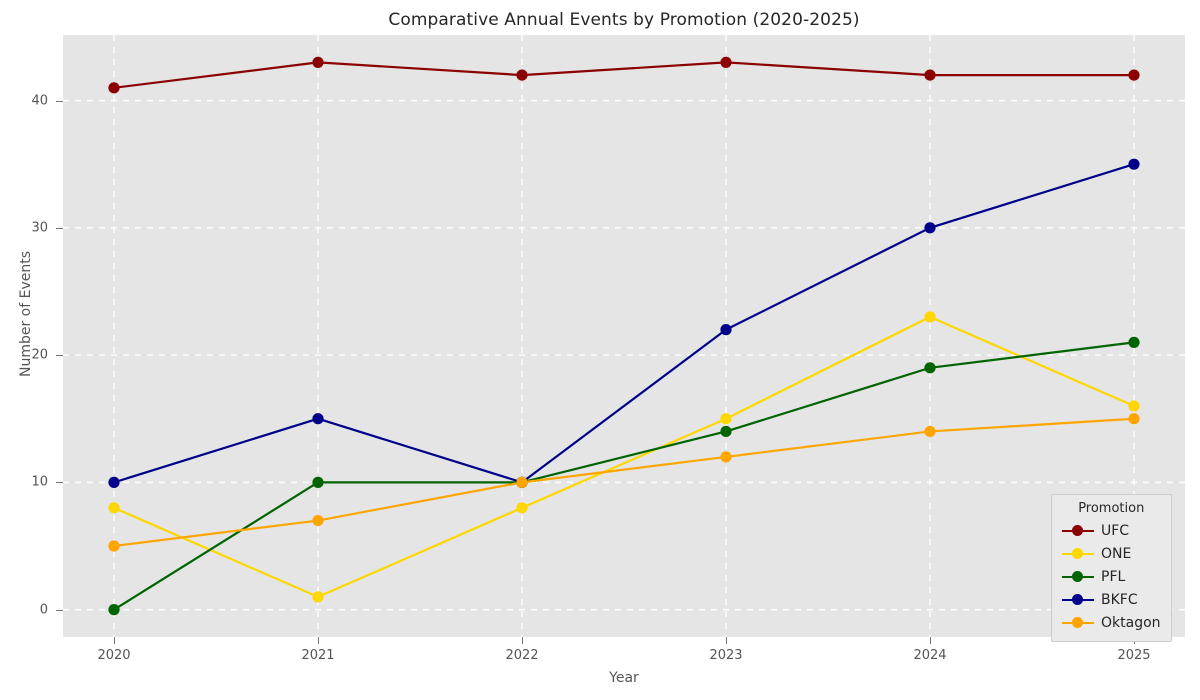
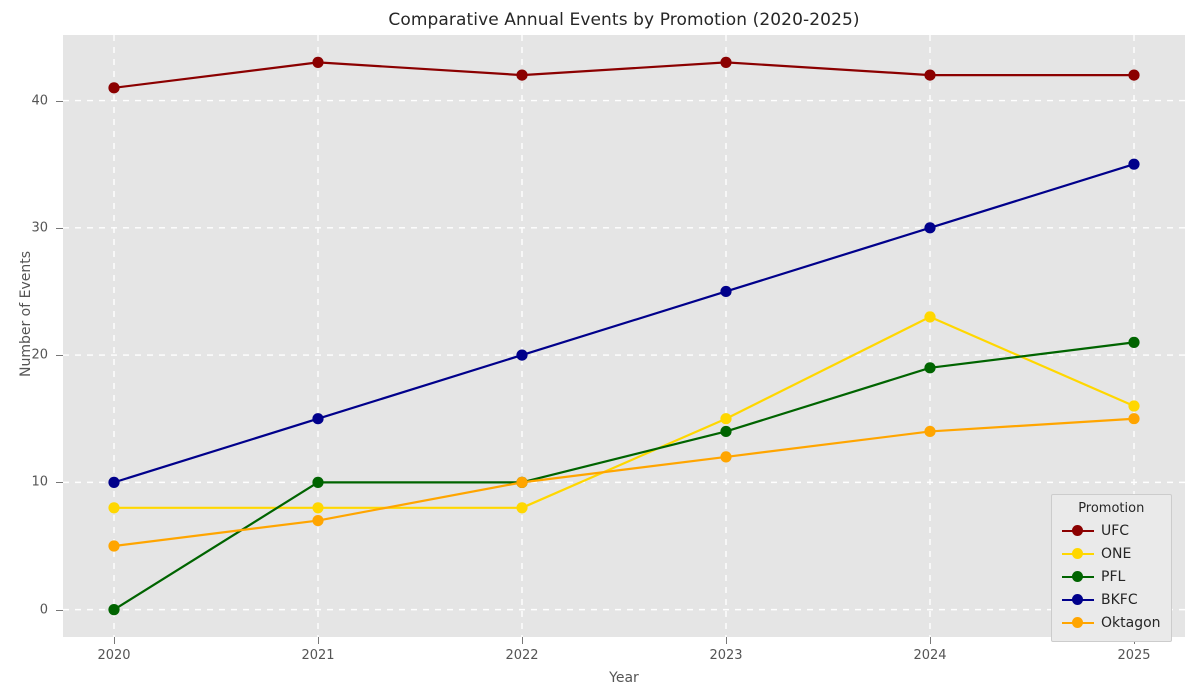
ONE/2021: 1 -> 8
BKFC/2022: 10 -> 20
BKFC/2023: 22 -> 25
